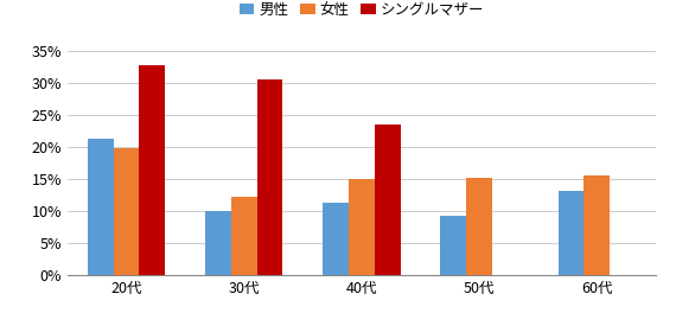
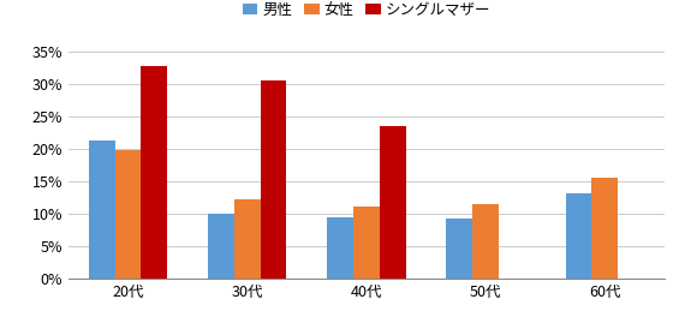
男性/40代: 11.4% -> 9.5%
女性/40代: 15.0% -> 11.1%
女性/50代: 15.2% -> 11.5%
